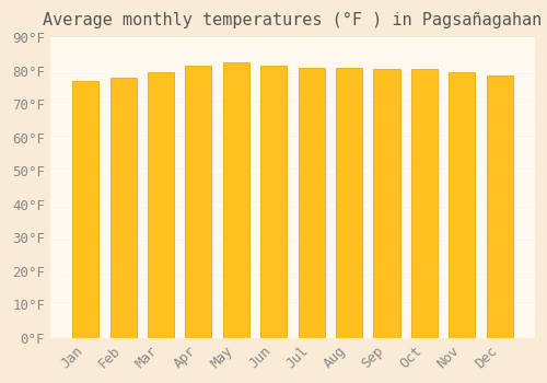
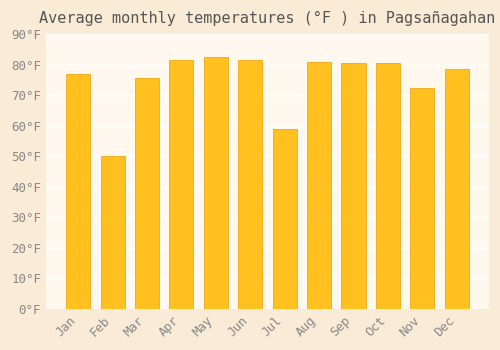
Feb: 78.0°F -> 50.0°F
Mar: 79.5°F -> 75.5°F
Jul: 81.0°F -> 59.0°F
Nov: 79.5°F -> 72.5°F
